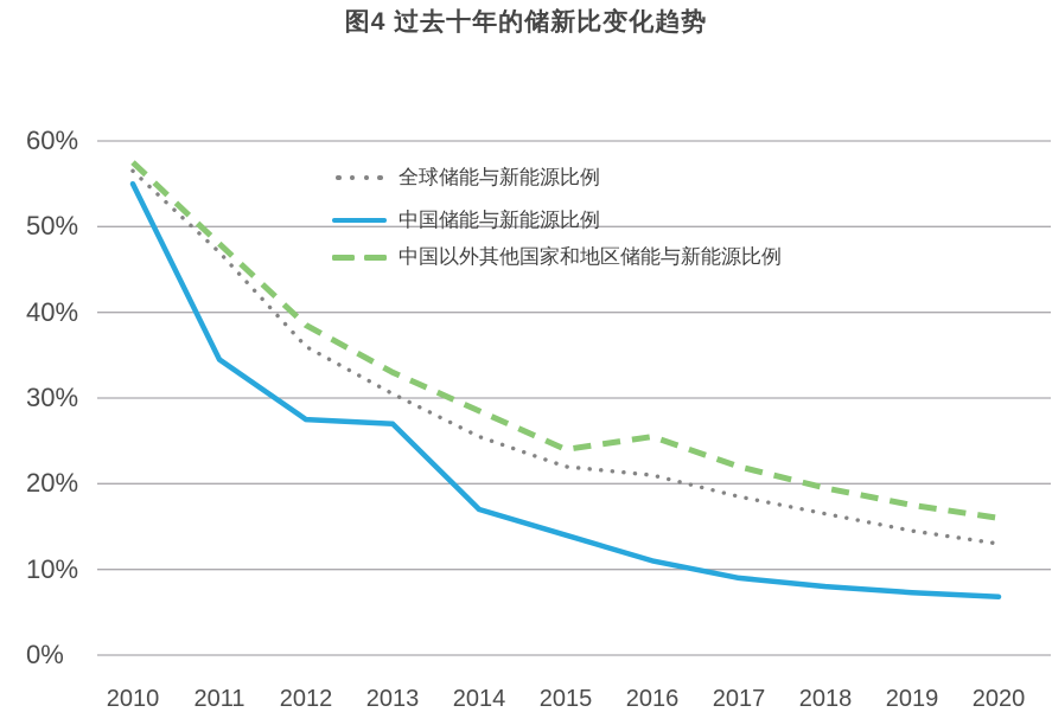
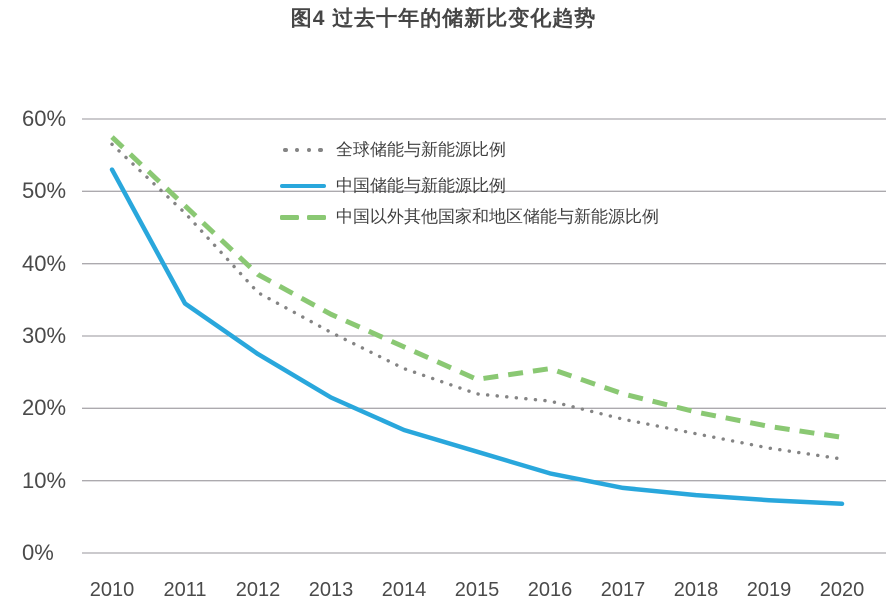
中国储能与新能源比例/2010: 55% -> 53%
中国储能与新能源比例/2013: 27% -> 22%
